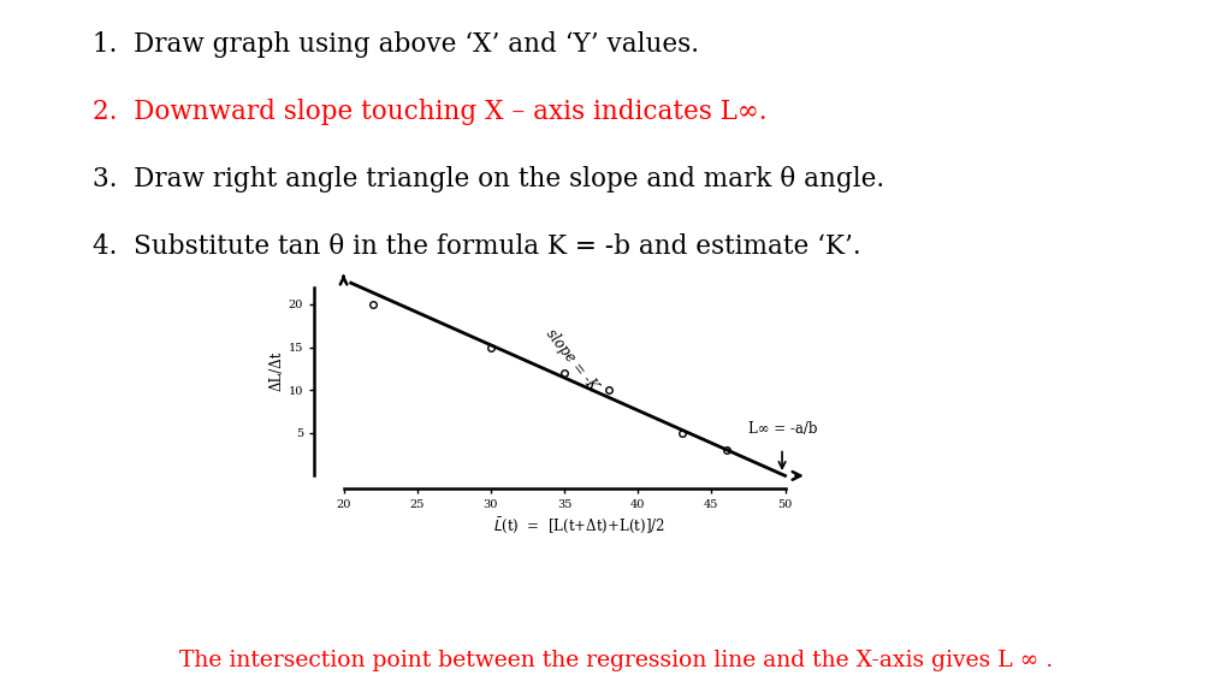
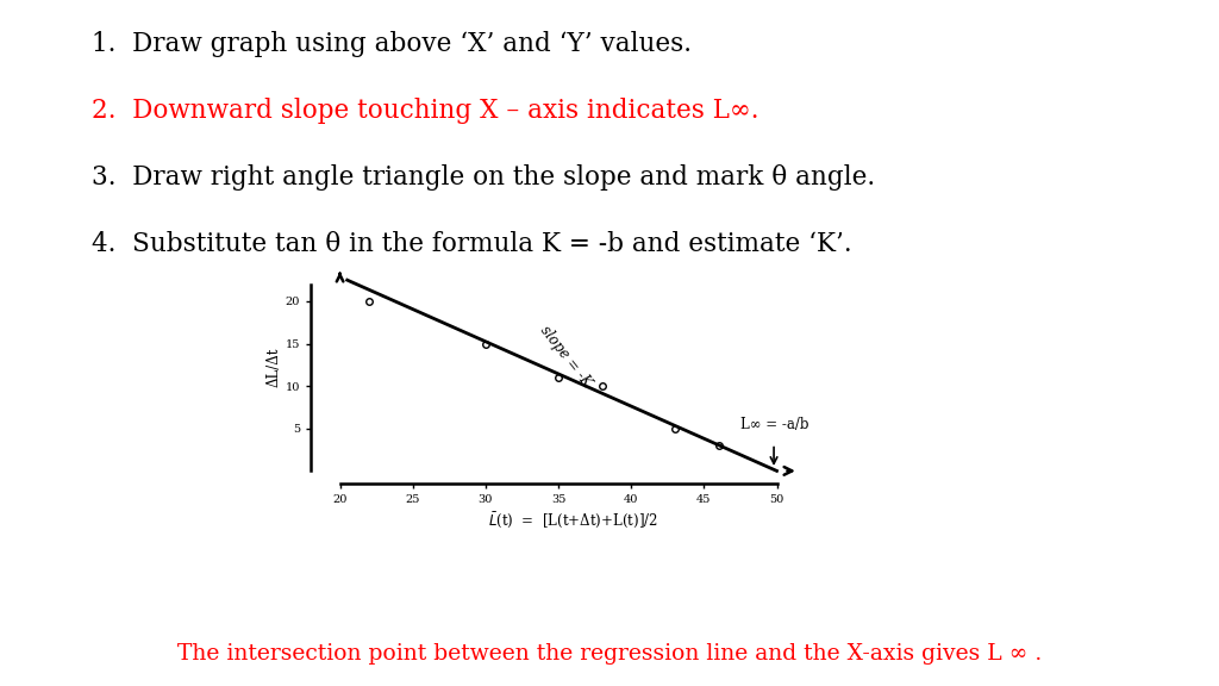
35: 12 -> 11
